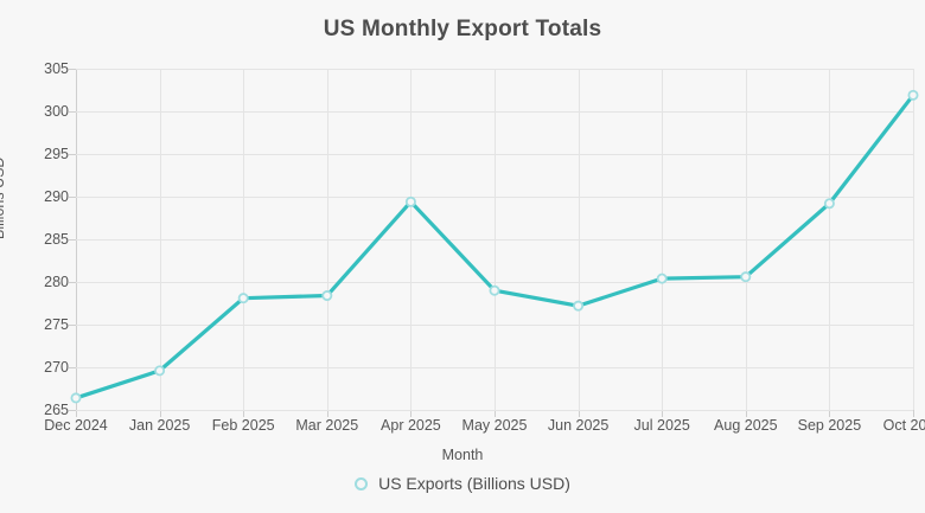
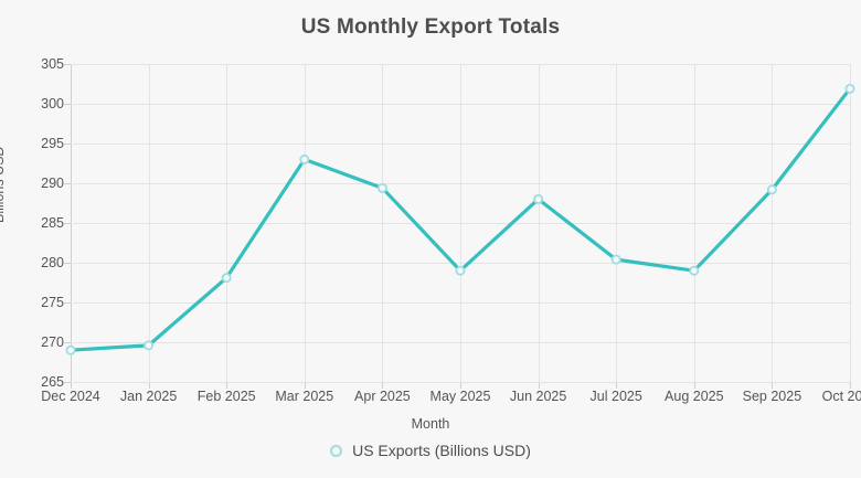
Dec 2024: 266 -> 269
Mar 2025: 278 -> 293
Jun 2025: 277 -> 288
Aug 2025: 281 -> 279
